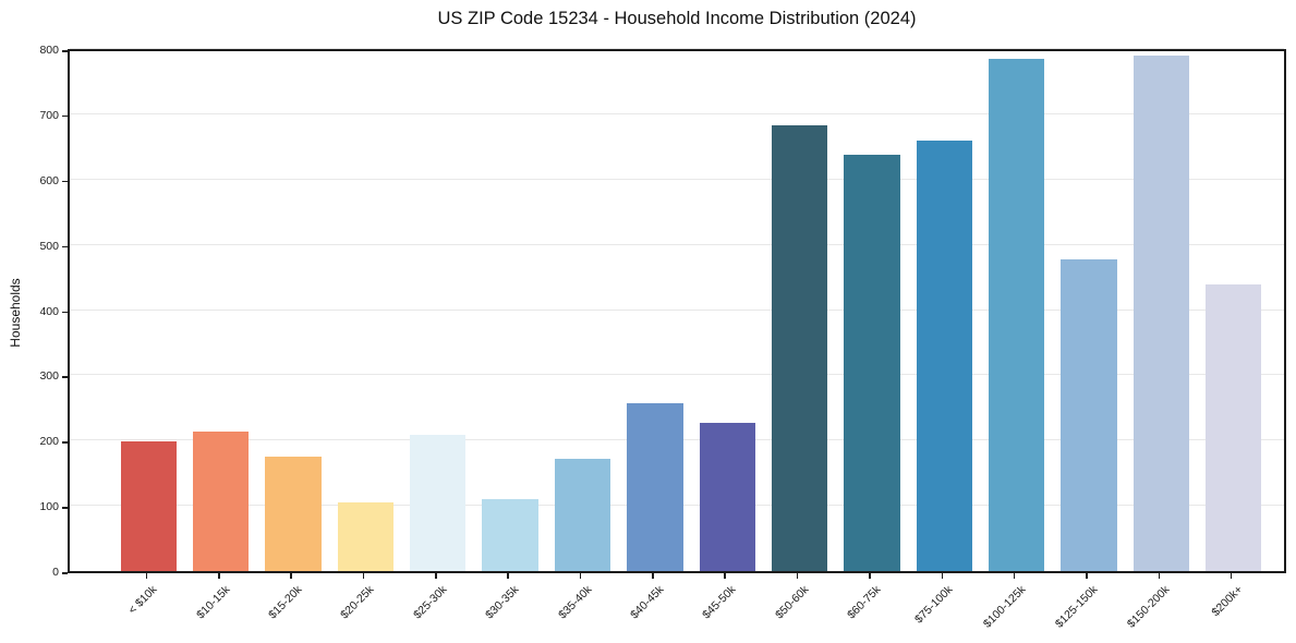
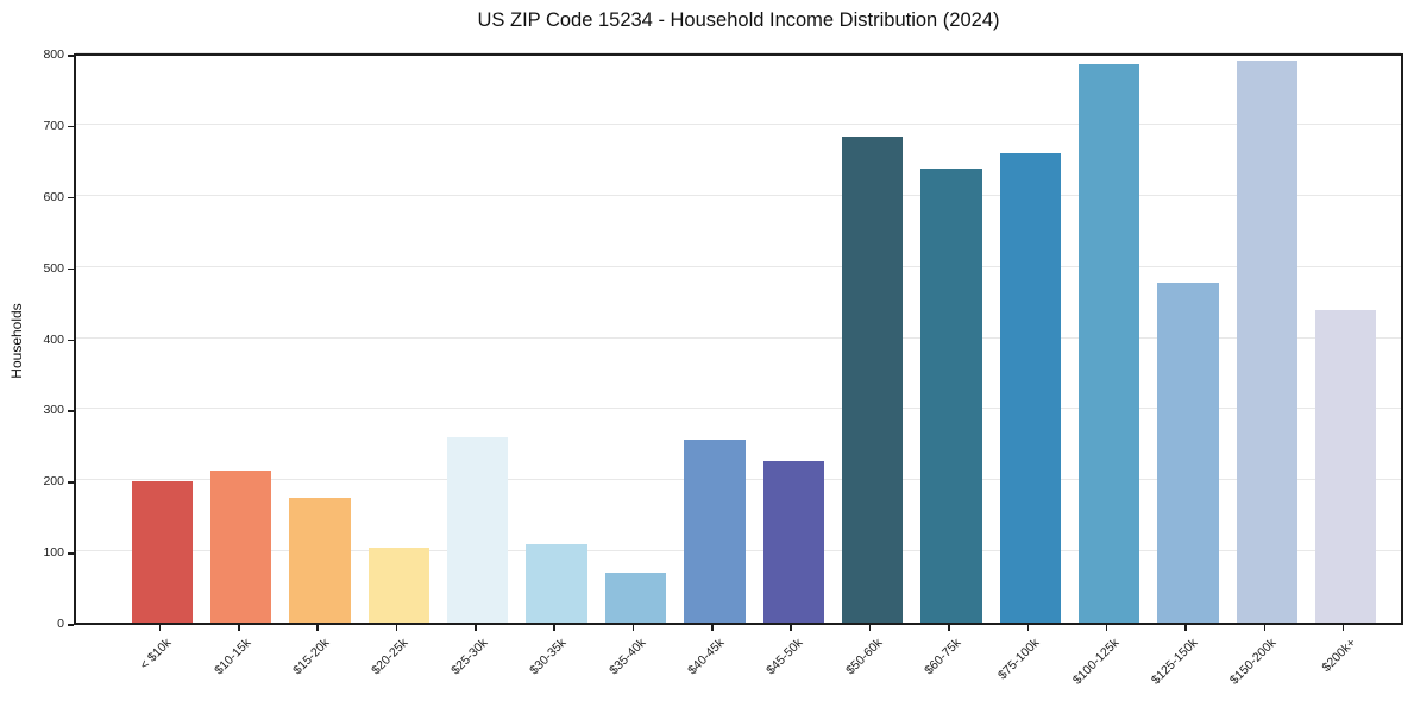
$25-30k: 210 -> 260
$35-40k: 170 -> 70
